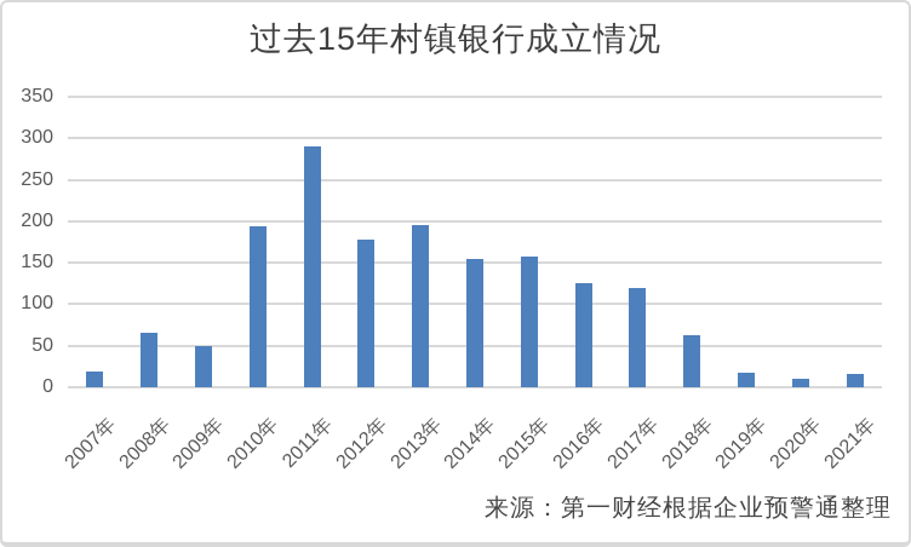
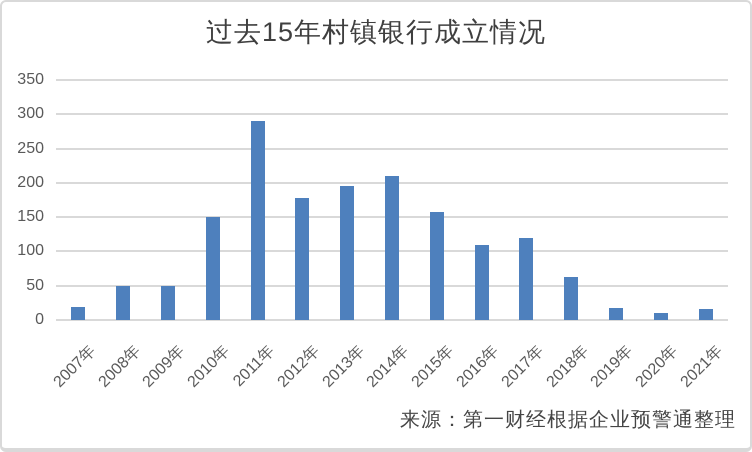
2008年: 70 -> 50
2010年: 190 -> 150
2014年: 160 -> 210
2016年: 130 -> 110
